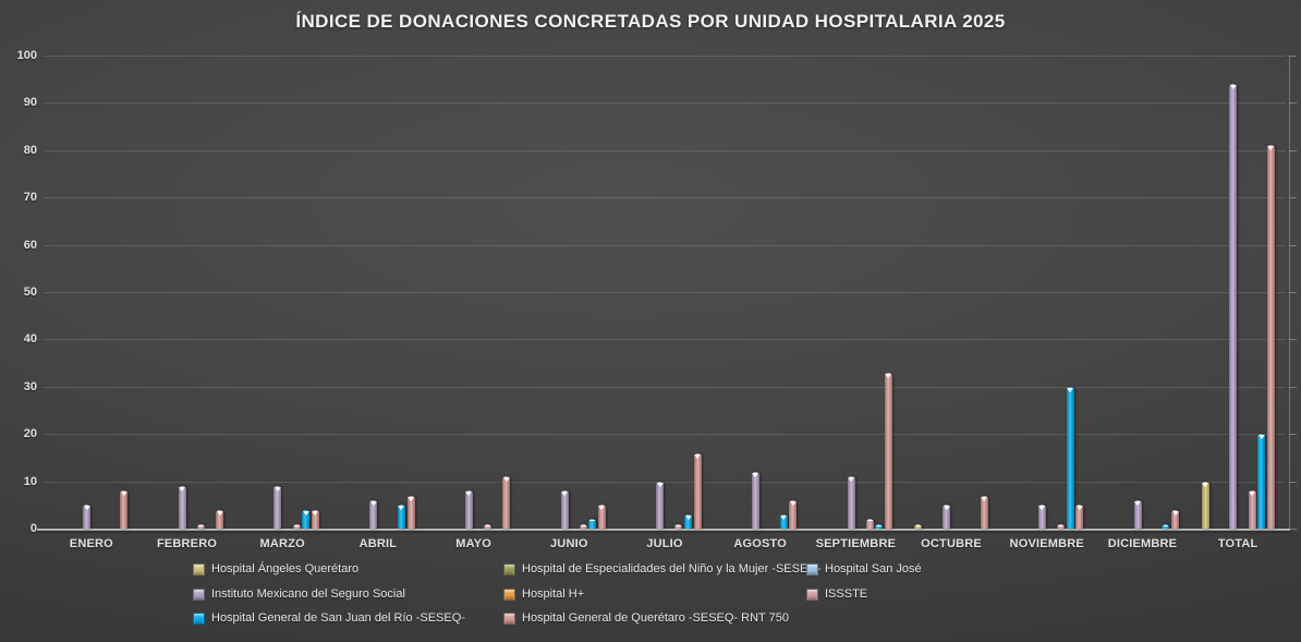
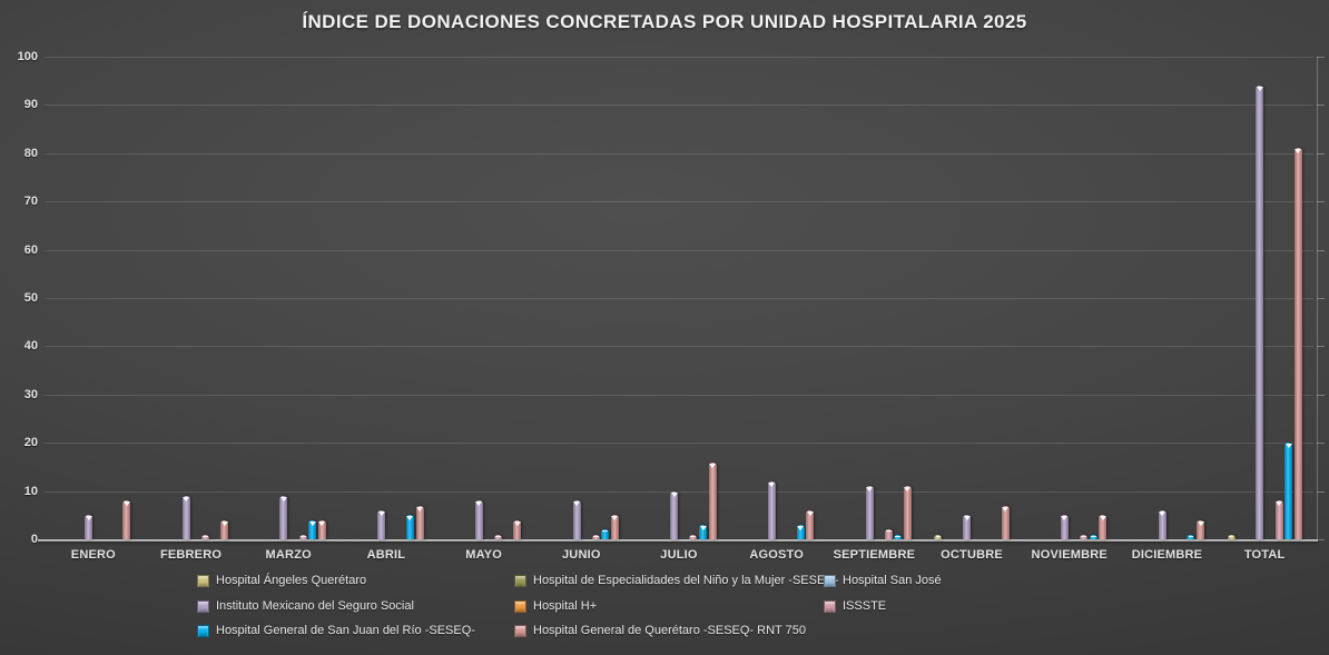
Hospital General de Querétaro -SESEQ- RNT 750/MAYO: 11 -> 4
Hospital General de Querétaro -SESEQ- RNT 750/SEPTIEMBRE: 33 -> 11
Hospital General de San Juan del Río -SESEQ-/NOVIEMBRE: 30 -> 1
Hospital Ángeles Querétaro/TOTAL: 10 -> 1
